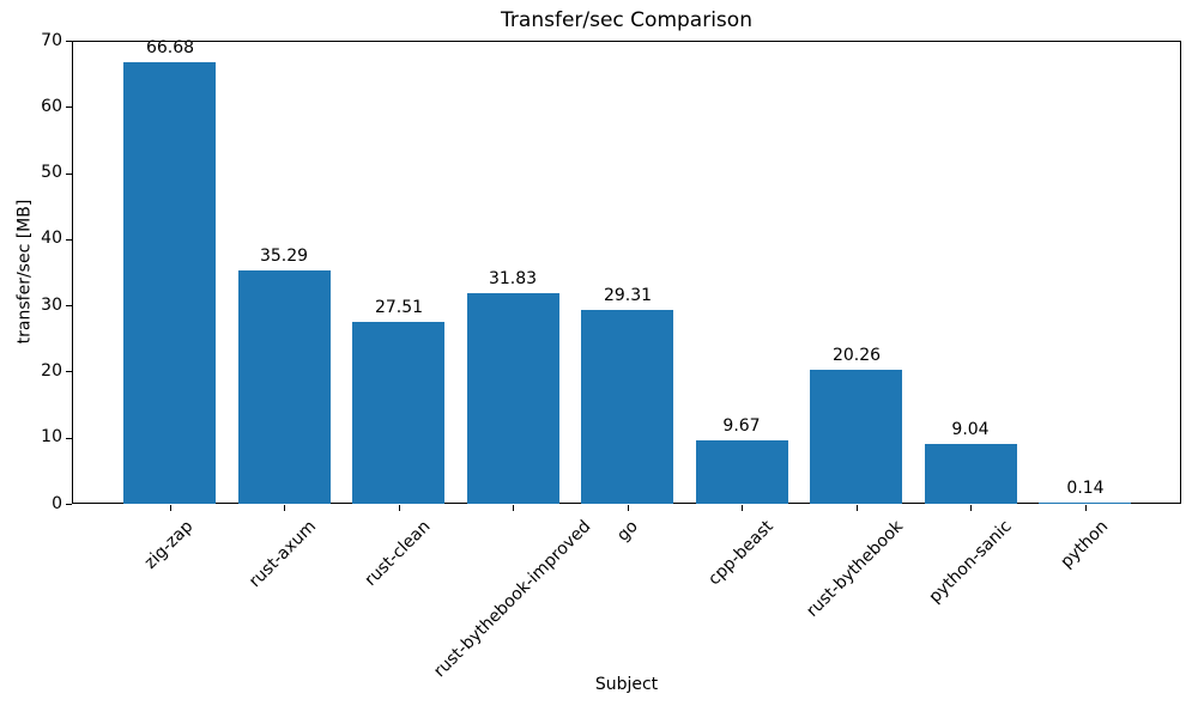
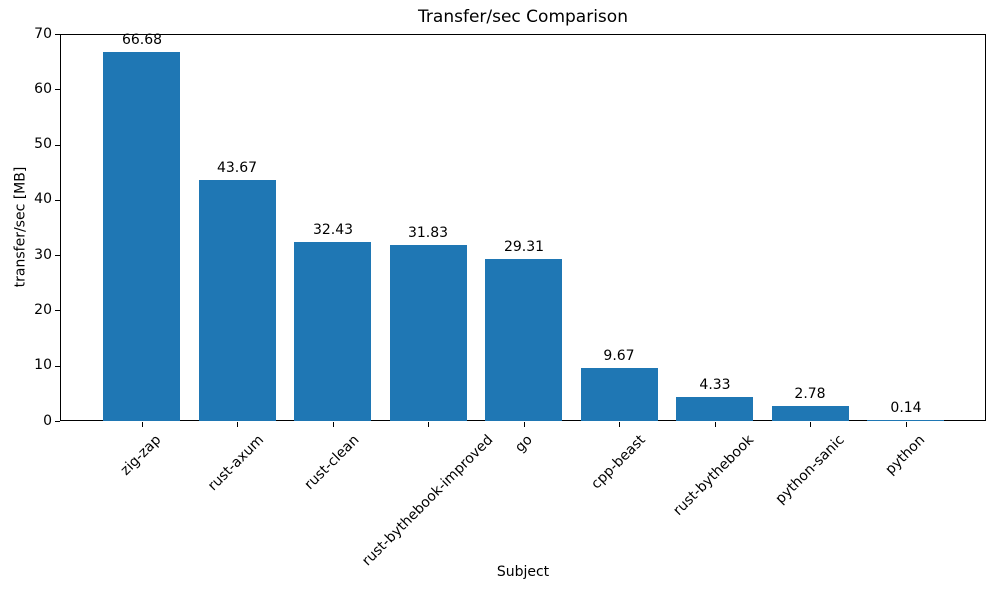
rust-axum: 35.29 -> 43.67
rust-clean: 27.51 -> 32.43
rust-bythebook: 20.26 -> 4.33
python-sanic: 9.04 -> 2.78
